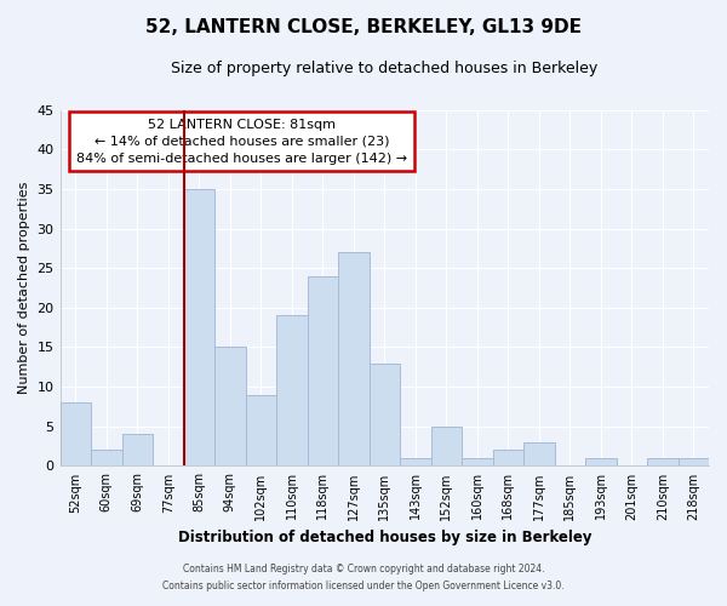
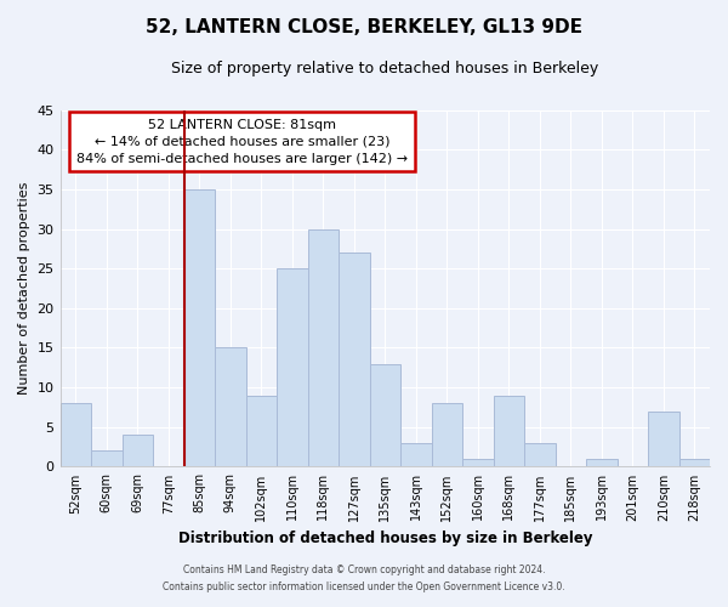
110sqm: 19 -> 25
118sqm: 24 -> 30
143sqm: 1 -> 3
152sqm: 5 -> 8
168sqm: 2 -> 9
210sqm: 1 -> 7
